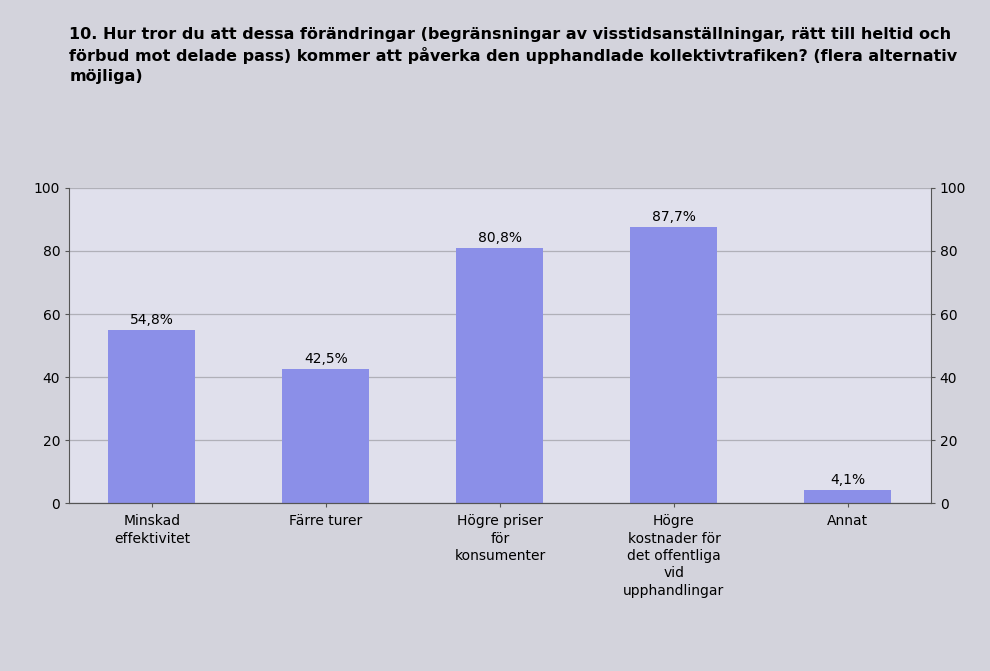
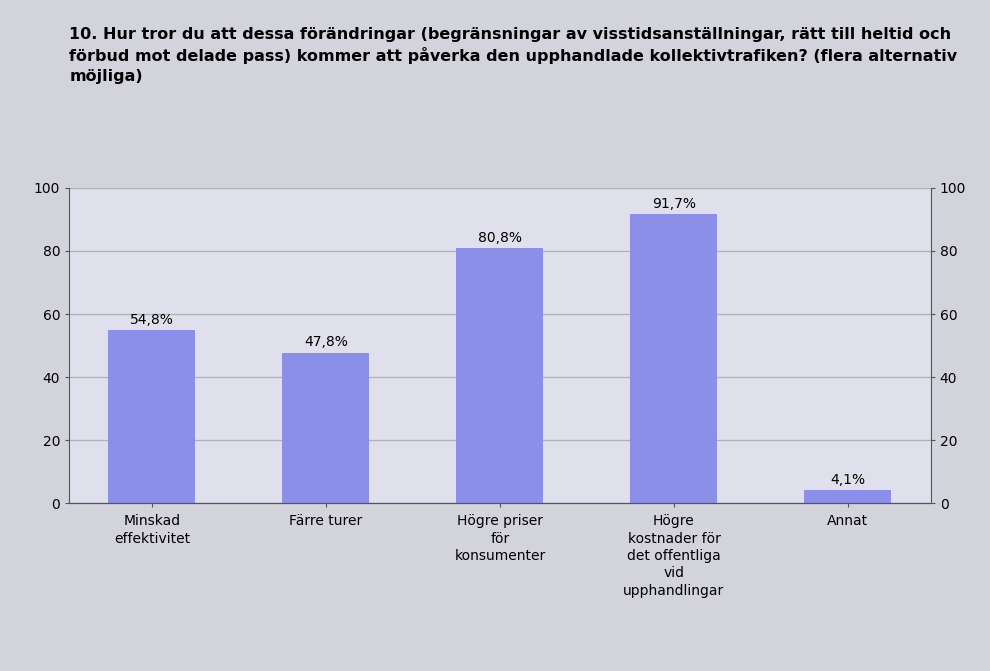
Färre turer: 42,5% -> 47,8%
Högre kostnader för det offentliga vid upphandlingar: 87,7% -> 91,7%
